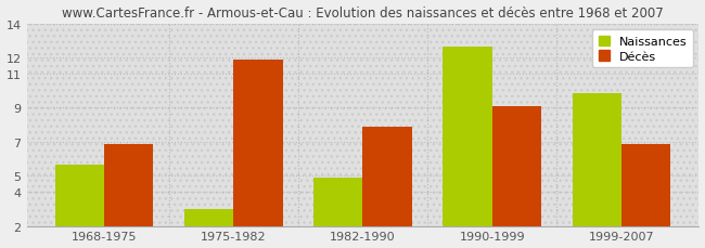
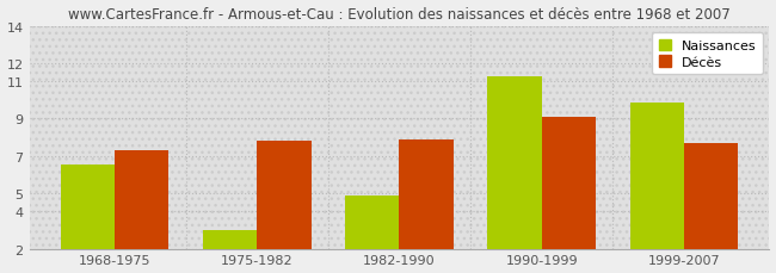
Naissances/1968-1975: 5.6 -> 6.5
Décès/1968-1975: 6.9 -> 7.3
Décès/1975-1982: 11.9 -> 7.8
Naissances/1990-1999: 12.6 -> 11.3
Décès/1999-2007: 6.9 -> 7.7
